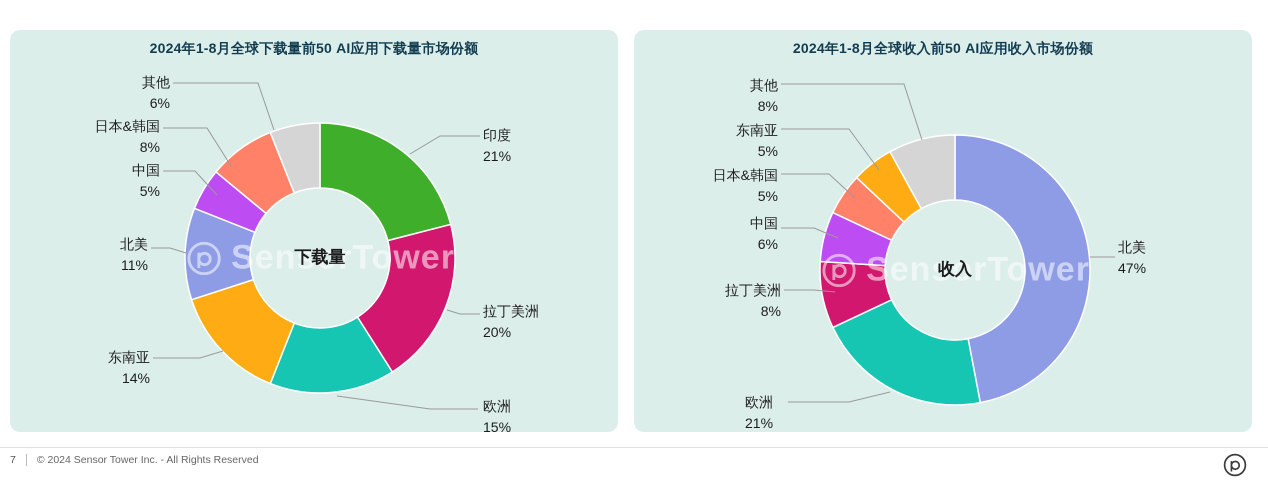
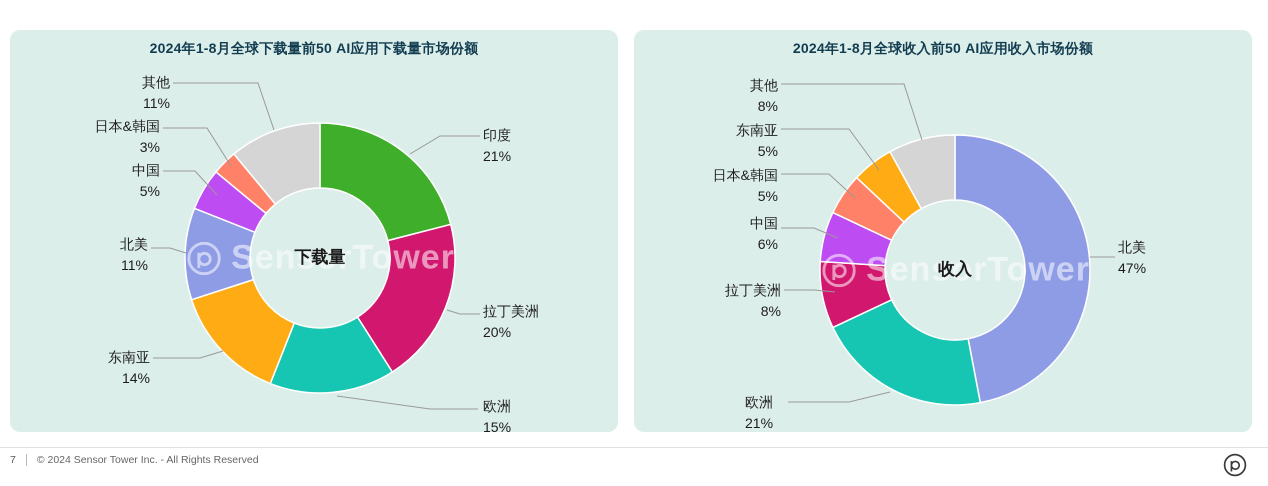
2024年1-8月全球下载量前50 AI应用下载量市场份额/日本&韩国: 8% -> 3%
2024年1-8月全球下载量前50 AI应用下载量市场份额/其他: 6% -> 11%
